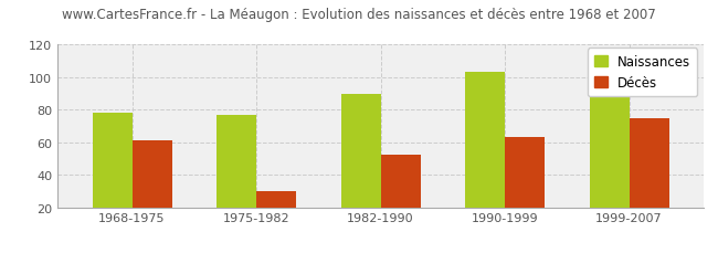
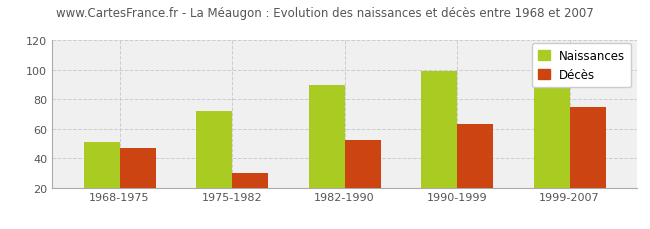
Naissances/1968-1975: 78 -> 51
Décès/1968-1975: 61 -> 47
Naissances/1975-1982: 77 -> 72
Naissances/1990-1999: 103 -> 99
